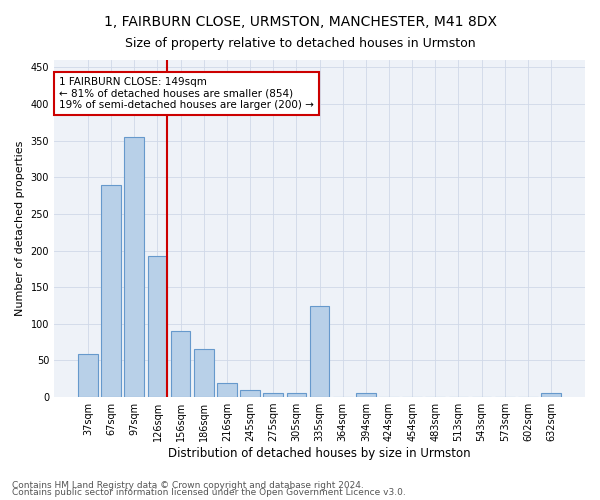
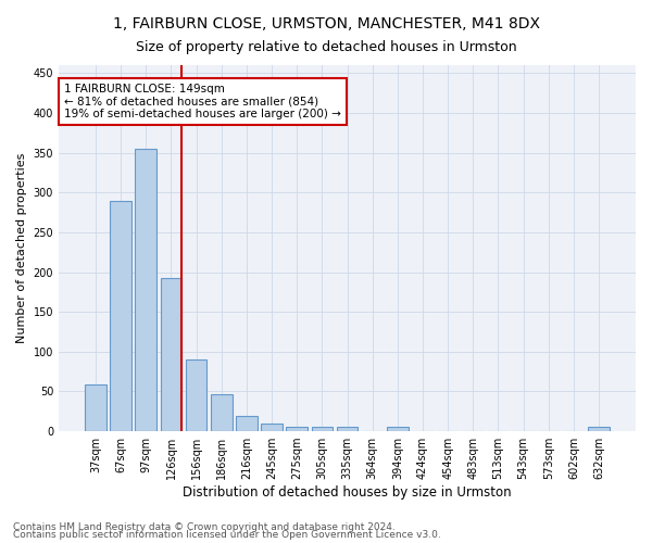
186sqm: 66 -> 47
335sqm: 124 -> 5
